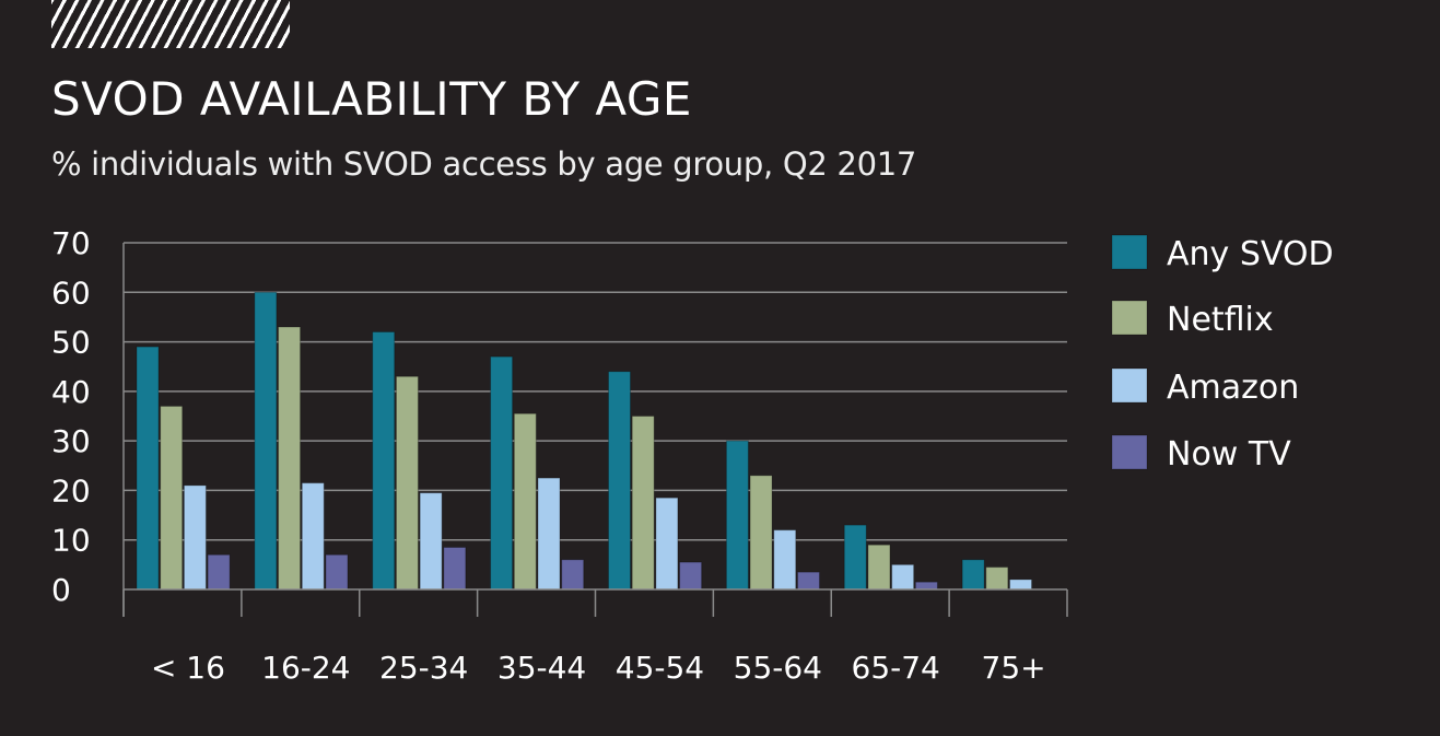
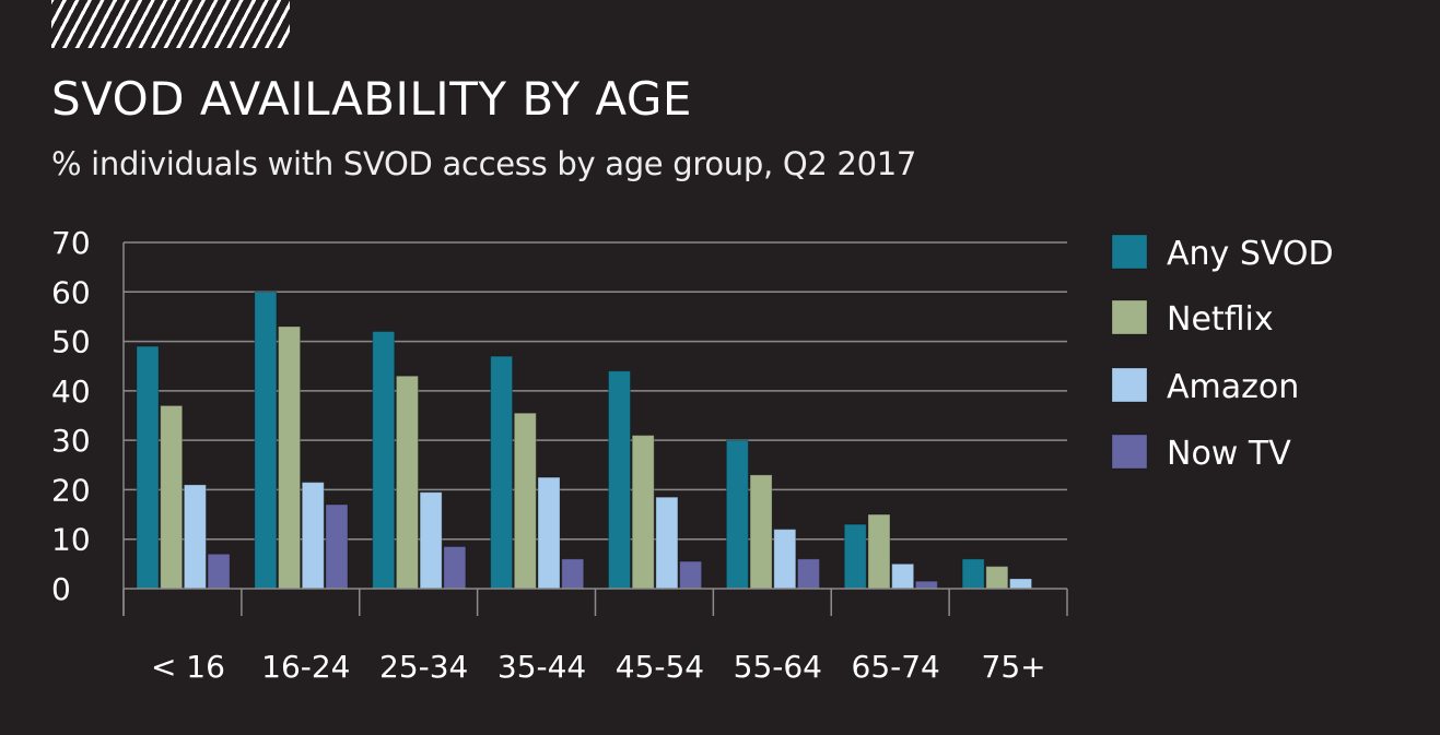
Now TV/16-24: 7 -> 17
Netflix/45-54: 35 -> 31
Now TV/55-64: 4 -> 6
Netflix/65-74: 9 -> 15
